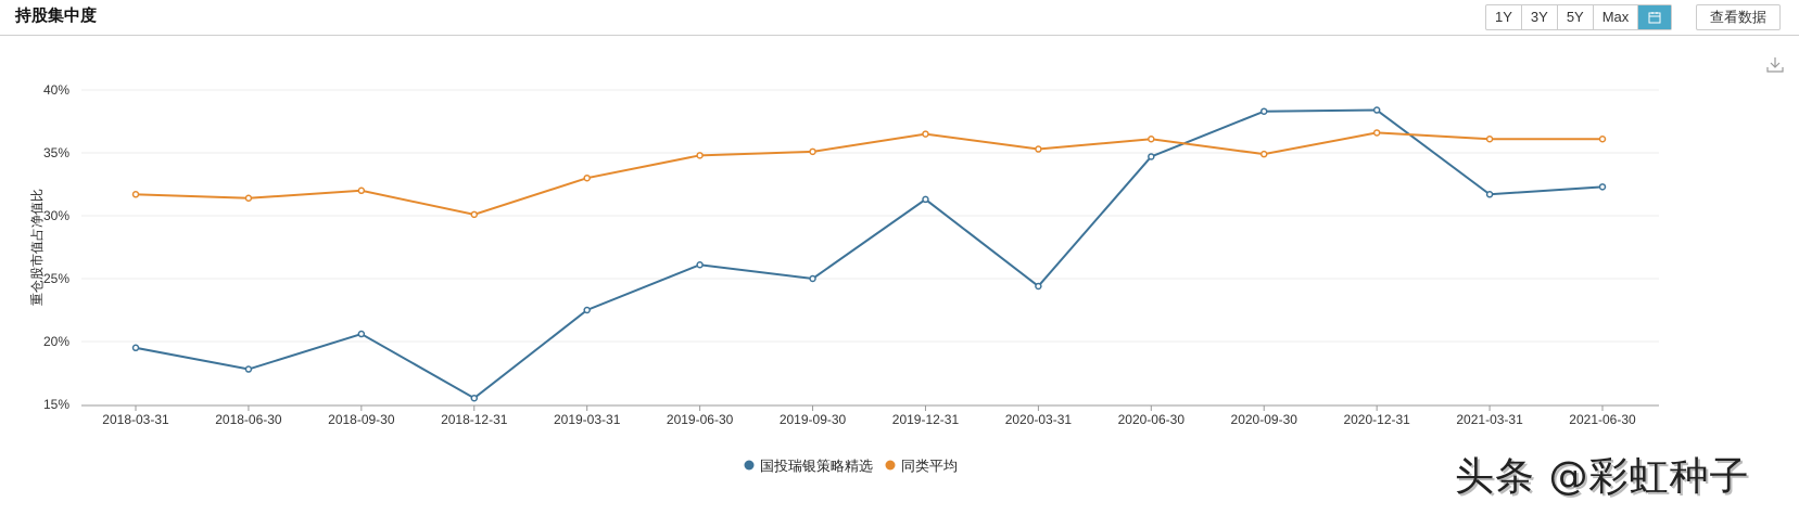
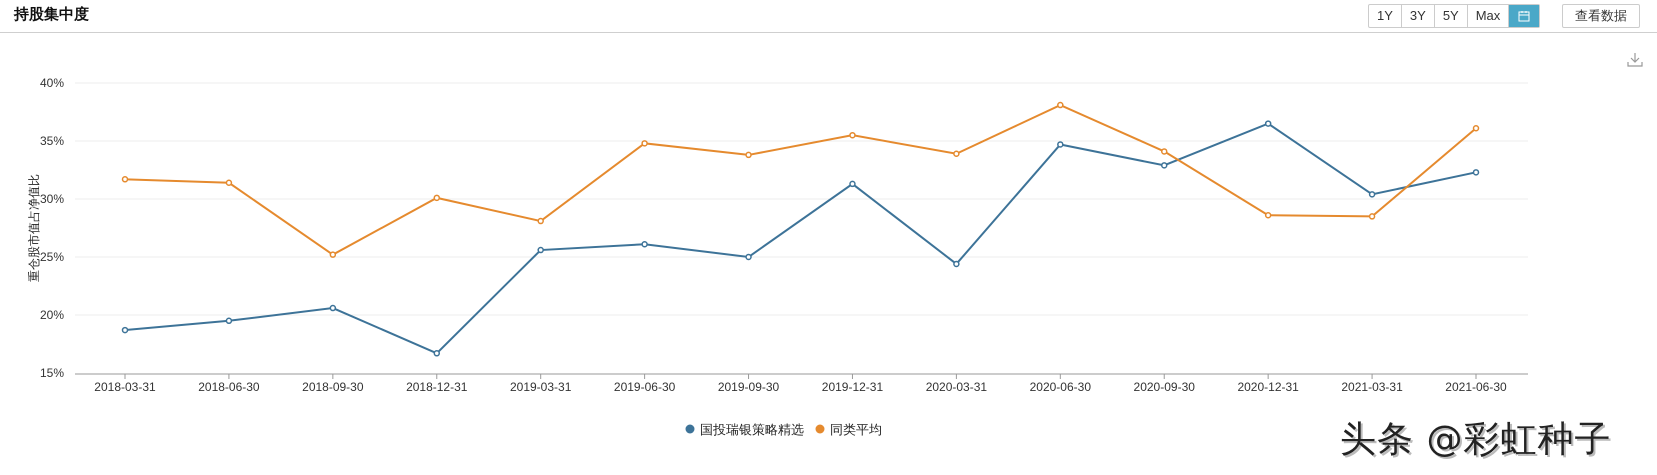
国投瑞银策略精选/2018-03-31: 19.5% -> 18.7%
国投瑞银策略精选/2018-06-30: 17.8% -> 19.5%
同类平均/2018-09-30: 32.0% -> 25.2%
国投瑞银策略精选/2018-12-31: 15.5% -> 16.7%
国投瑞银策略精选/2019-03-31: 22.5% -> 25.6%
同类平均/2019-03-31: 33.0% -> 28.1%
同类平均/2019-09-30: 35.1% -> 33.8%
同类平均/2019-12-31: 36.5% -> 35.5%
同类平均/2020-03-31: 35.3% -> 33.9%
同类平均/2020-06-30: 36.1% -> 38.1%
国投瑞银策略精选/2020-09-30: 38.3% -> 32.9%
同类平均/2020-09-30: 34.9% -> 34.1%
国投瑞银策略精选/2020-12-31: 38.4% -> 36.5%
同类平均/2020-12-31: 36.6% -> 28.6%
国投瑞银策略精选/2021-03-31: 31.7% -> 30.4%
同类平均/2021-03-31: 36.1% -> 28.5%
